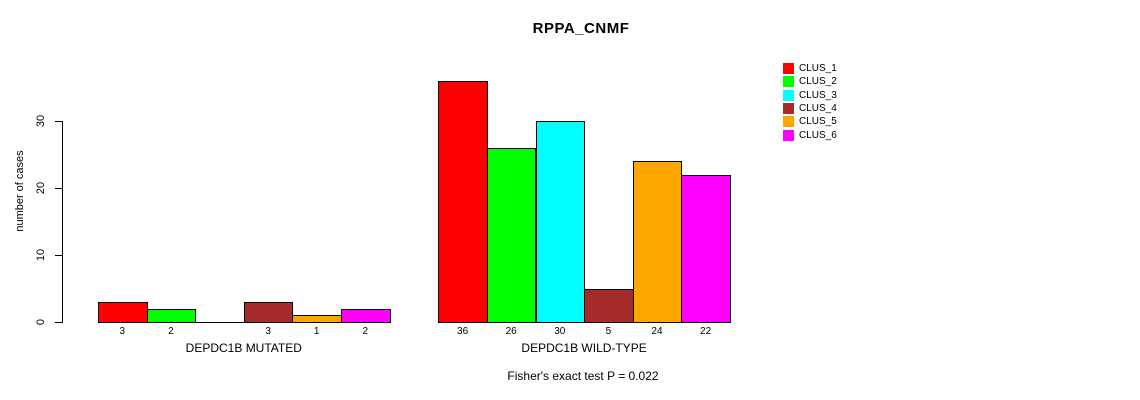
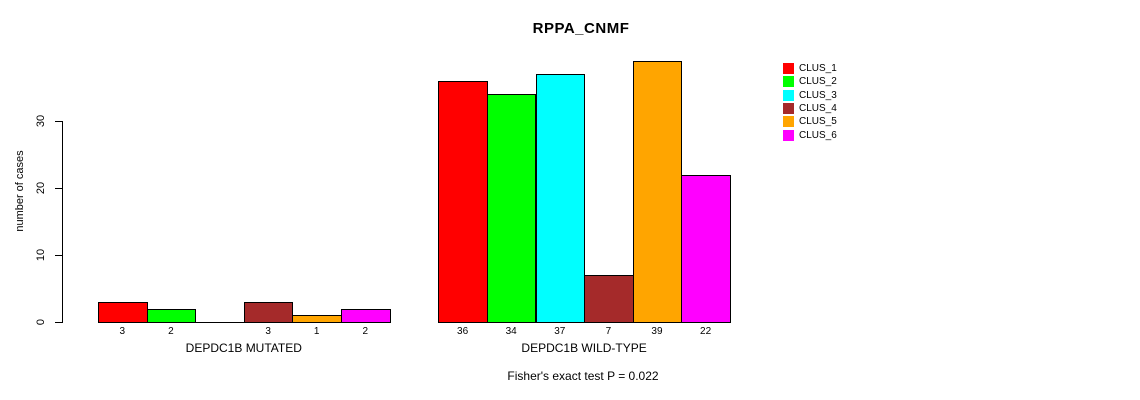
CLUS_2/DEPDC1B WILD-TYPE: 26 -> 34
CLUS_3/DEPDC1B WILD-TYPE: 30 -> 37
CLUS_4/DEPDC1B WILD-TYPE: 5 -> 7
CLUS_5/DEPDC1B WILD-TYPE: 24 -> 39
